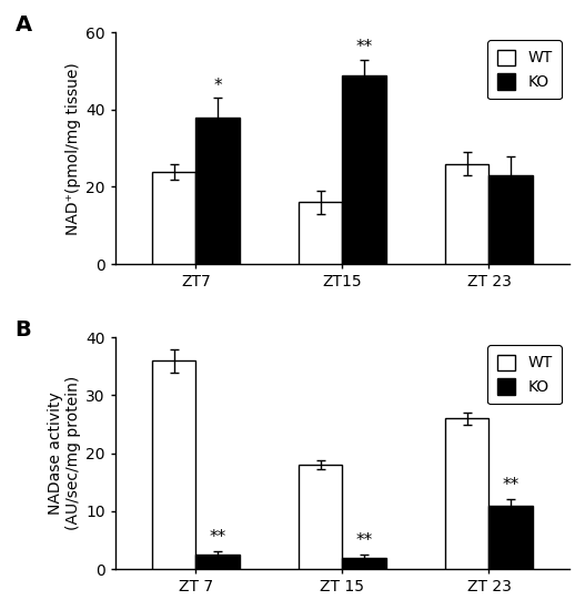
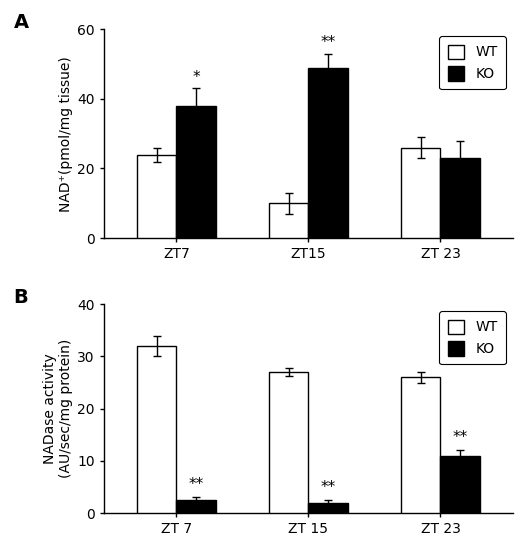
WT/ZT15: 16 -> 10
WT/ZT 7: 36 -> 32
WT/ZT 15: 18 -> 27
